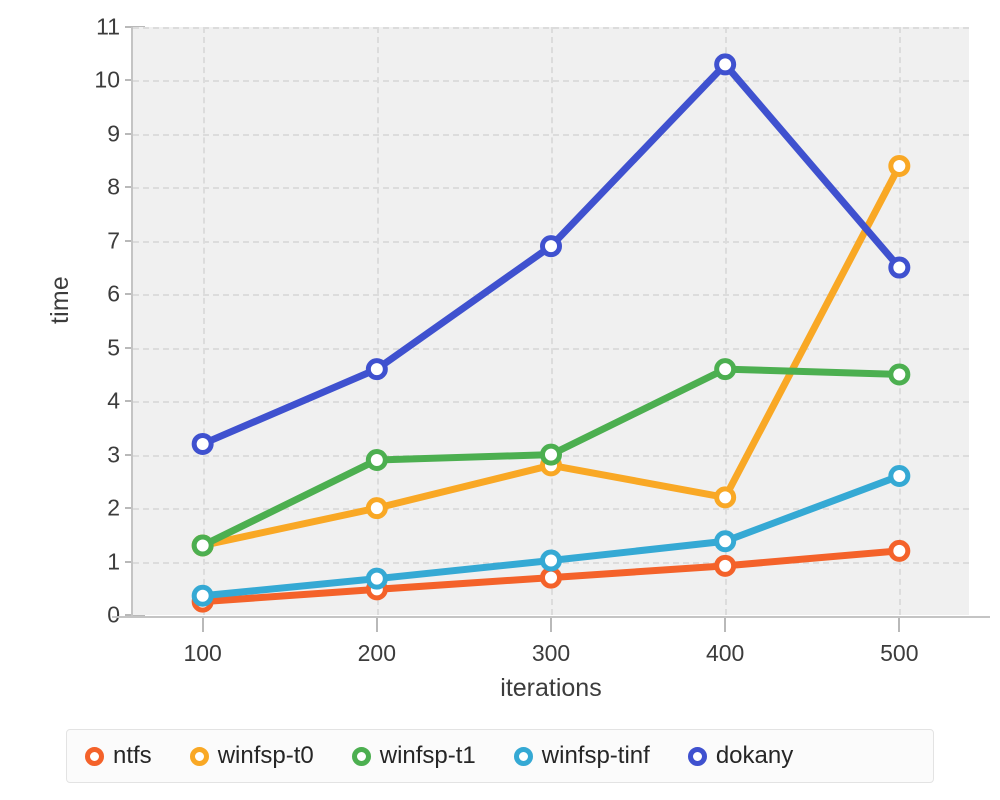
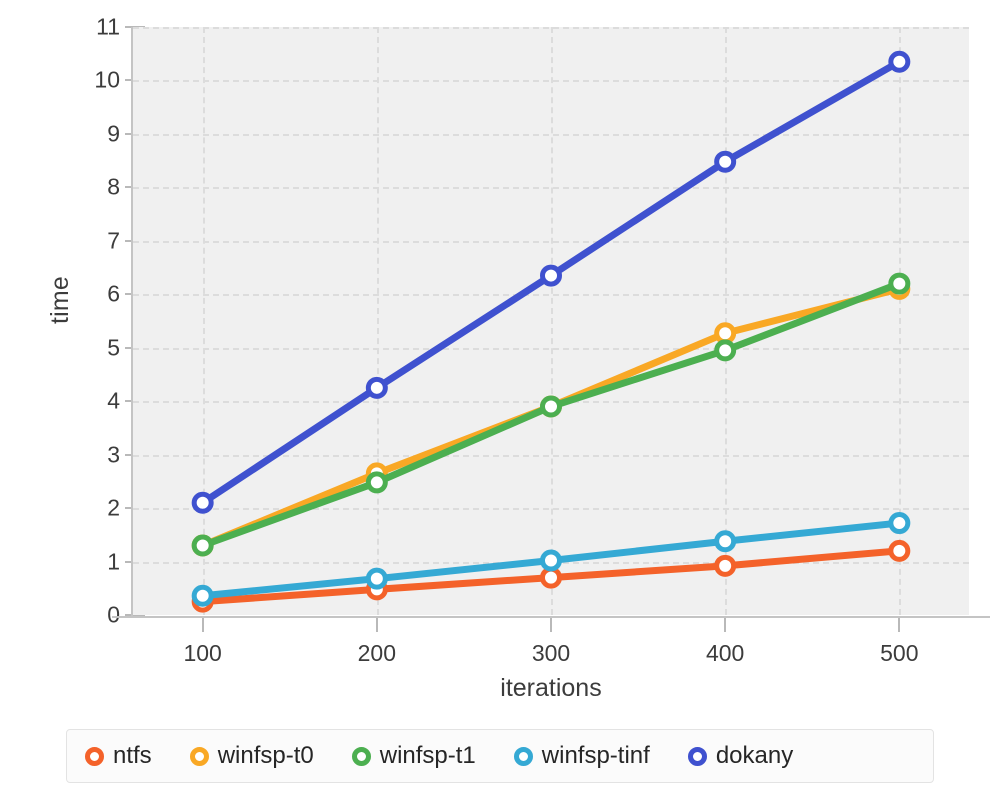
dokany/100: 3.2 -> 2.1
winfsp-t0/200: 2.0 -> 2.6
winfsp-t1/200: 2.9 -> 2.5
dokany/200: 4.6 -> 4.2
winfsp-t0/300: 2.8 -> 3.9
winfsp-t1/300: 3.0 -> 3.9
dokany/300: 6.9 -> 6.3
winfsp-t0/400: 2.2 -> 5.3
winfsp-t1/400: 4.6 -> 5.0
dokany/400: 10.3 -> 8.5
winfsp-t0/500: 8.4 -> 6.1
winfsp-t1/500: 4.5 -> 6.2
winfsp-tinf/500: 2.6 -> 1.7
dokany/500: 6.5 -> 10.3
